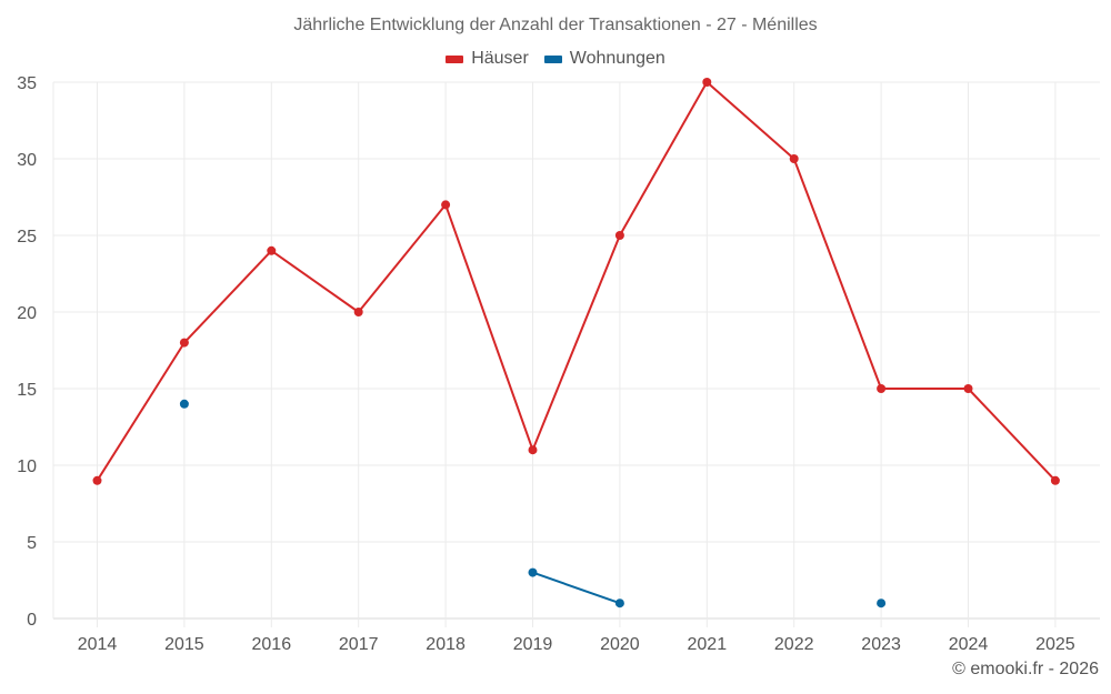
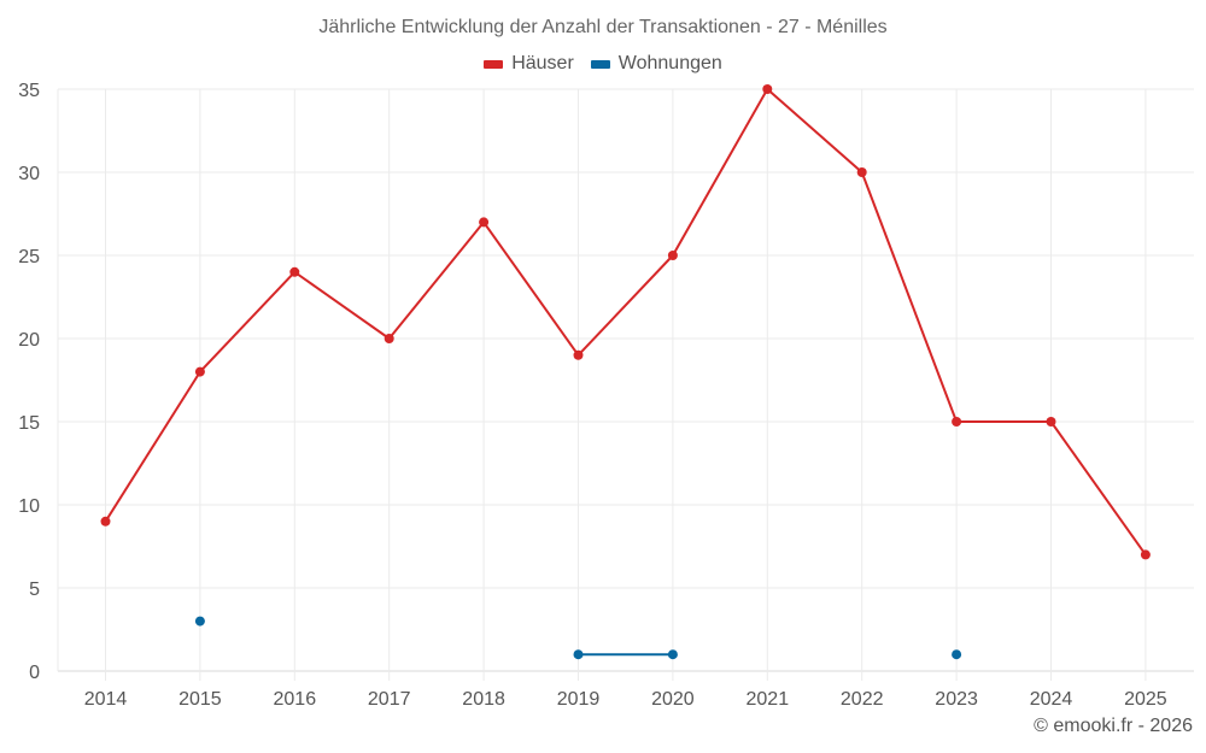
Wohnungen/2015: 14 -> 3
Häuser/2019: 11 -> 19
Wohnungen/2019: 3 -> 1
Häuser/2025: 9 -> 7
